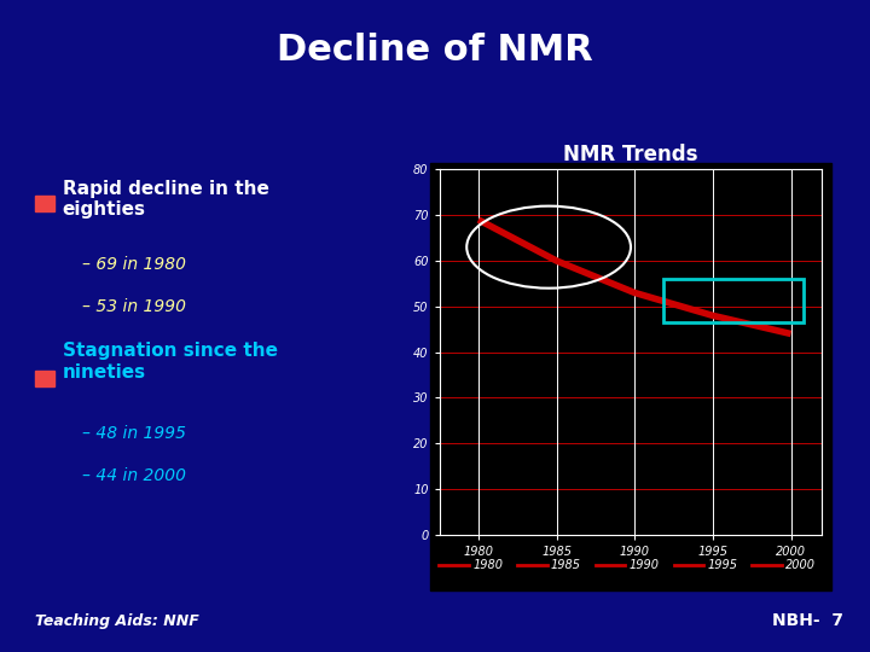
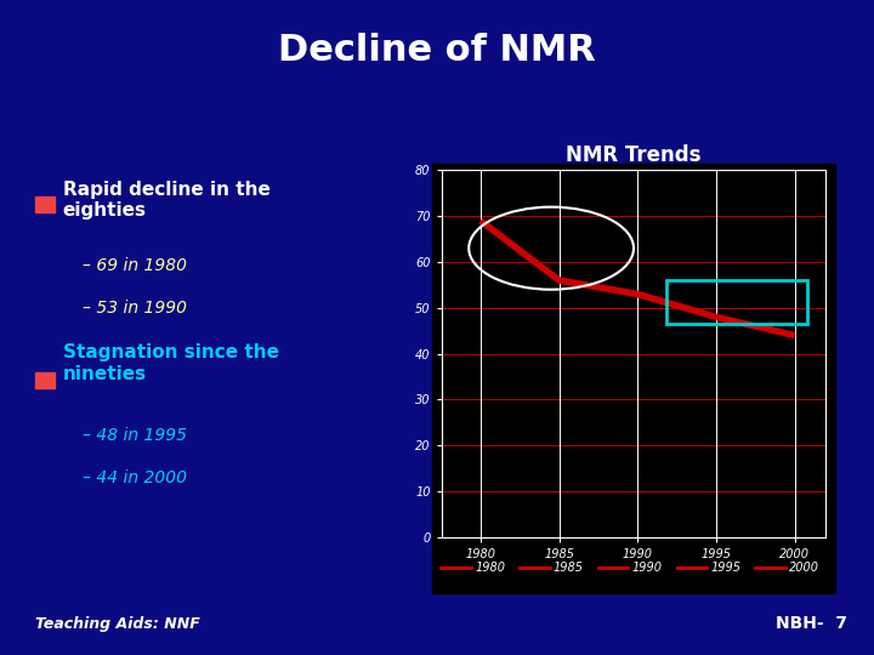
1985: 60 -> 56
